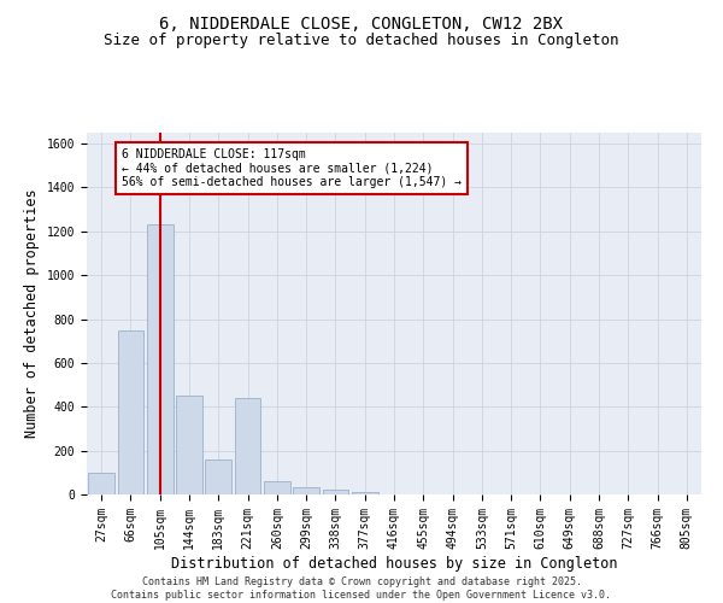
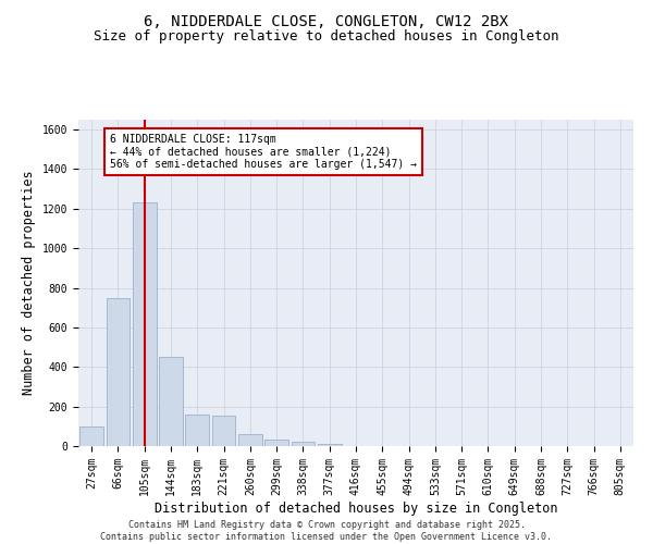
221sqm: 440 -> 160
